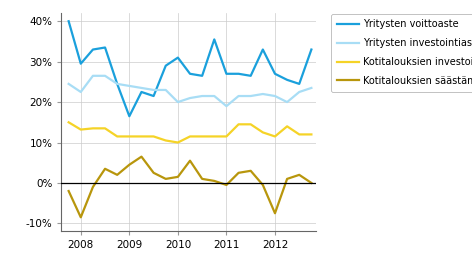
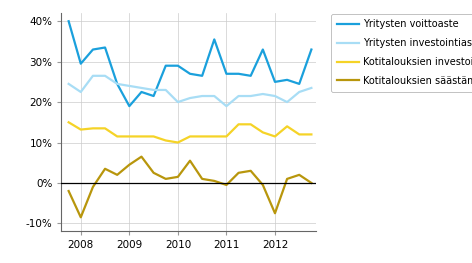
Yritysten voittoaste/2009: 16.5% -> 19.0%
Yritysten voittoaste/2010: 31.0% -> 29.0%
Yritysten voittoaste/2012: 27.0% -> 25.0%
